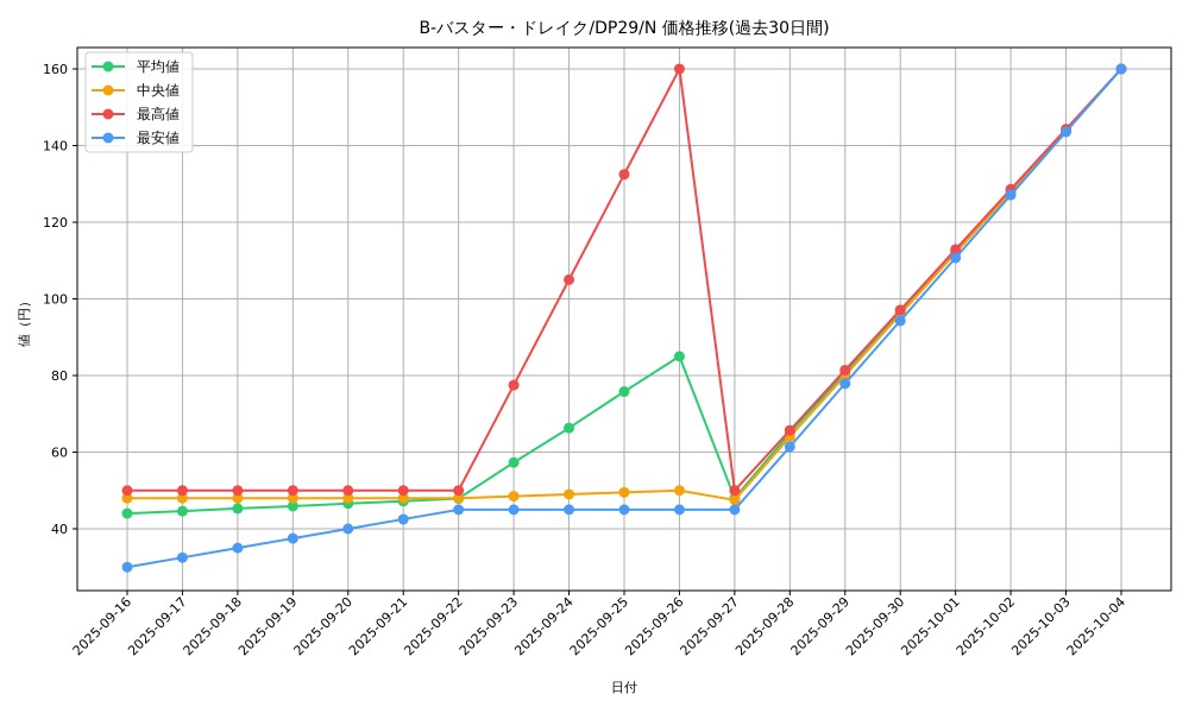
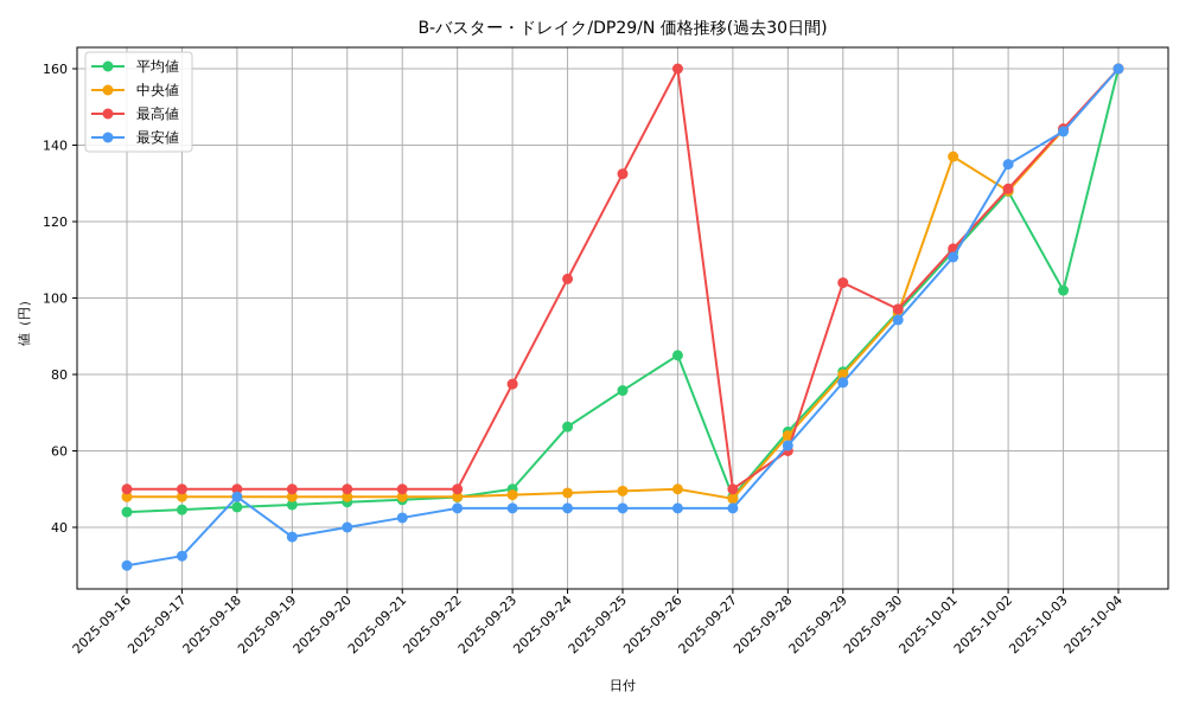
最安値/2025-09-18: 35 -> 48
平均値/2025-09-23: 57 -> 50
最高値/2025-09-28: 66 -> 60
最高値/2025-09-29: 81 -> 104
中央値/2025-10-01: 112 -> 137
最安値/2025-10-02: 127 -> 135
平均値/2025-10-03: 144 -> 102
